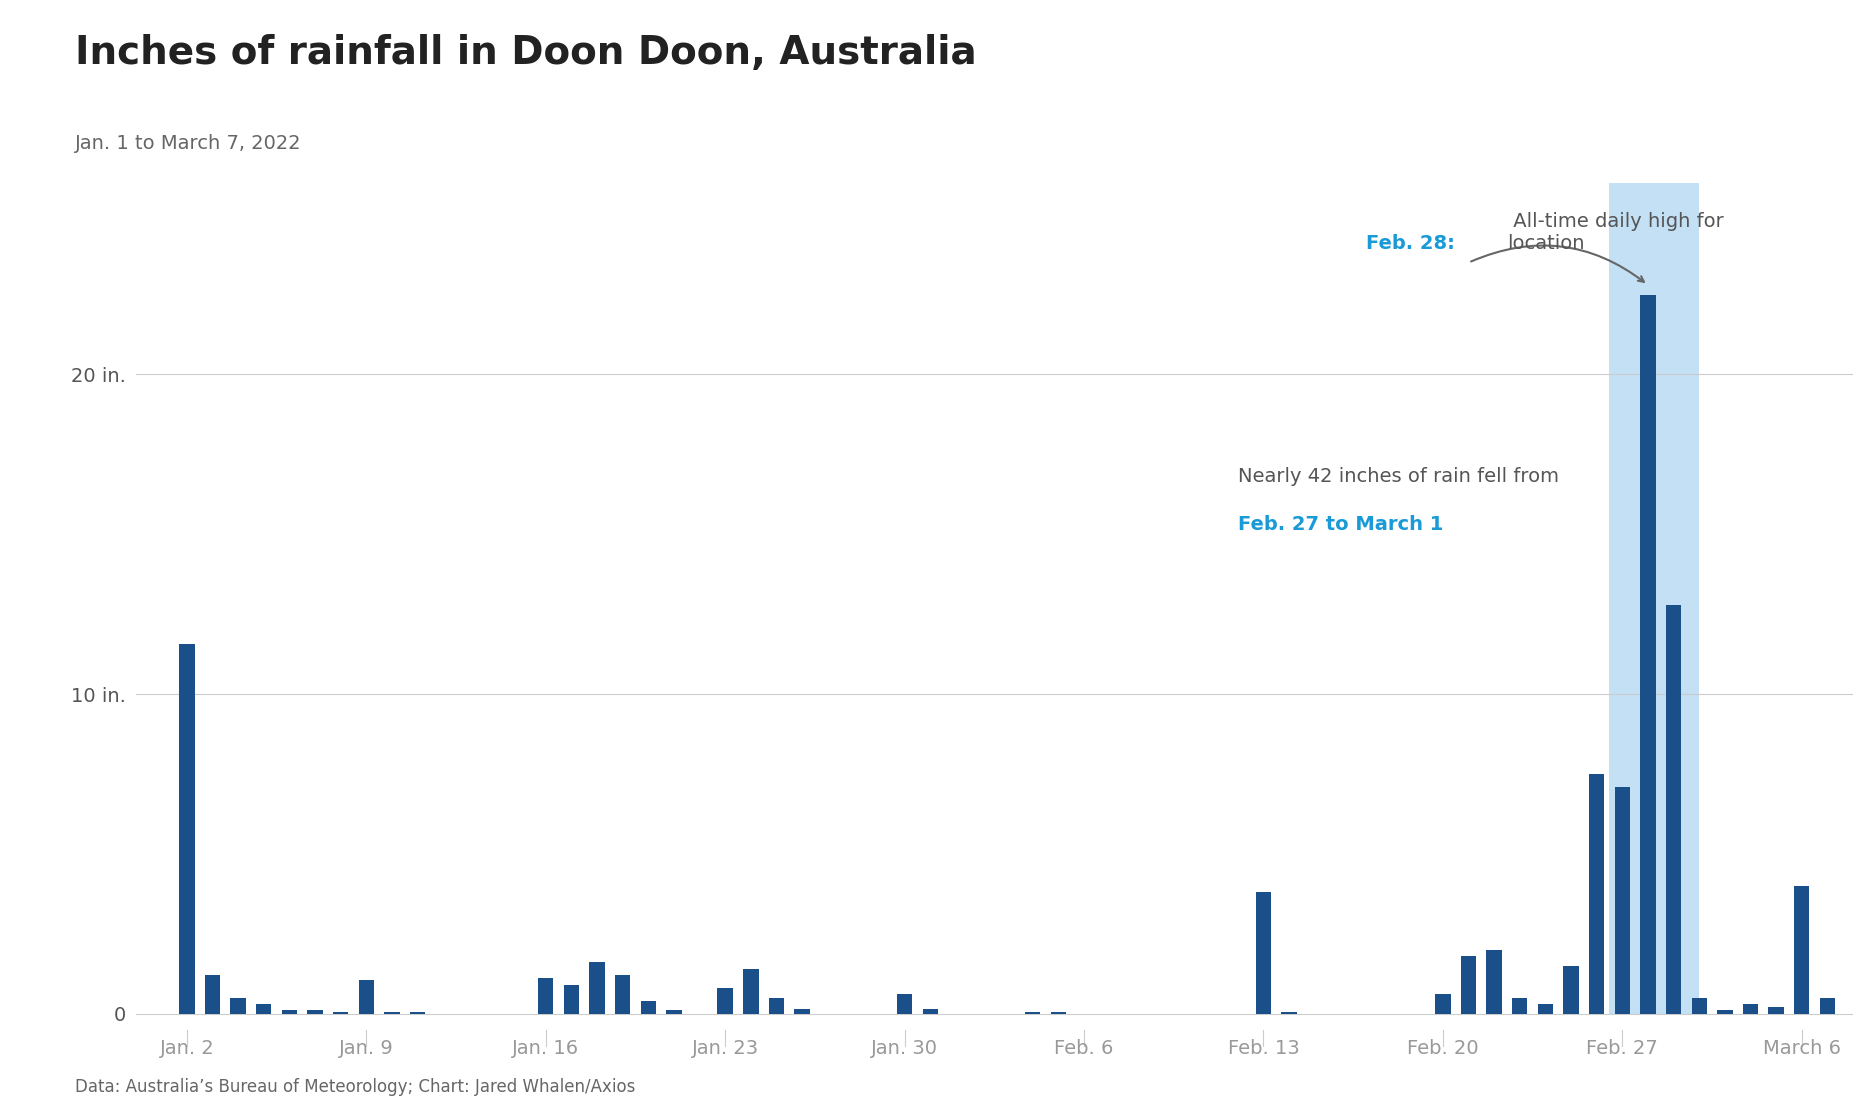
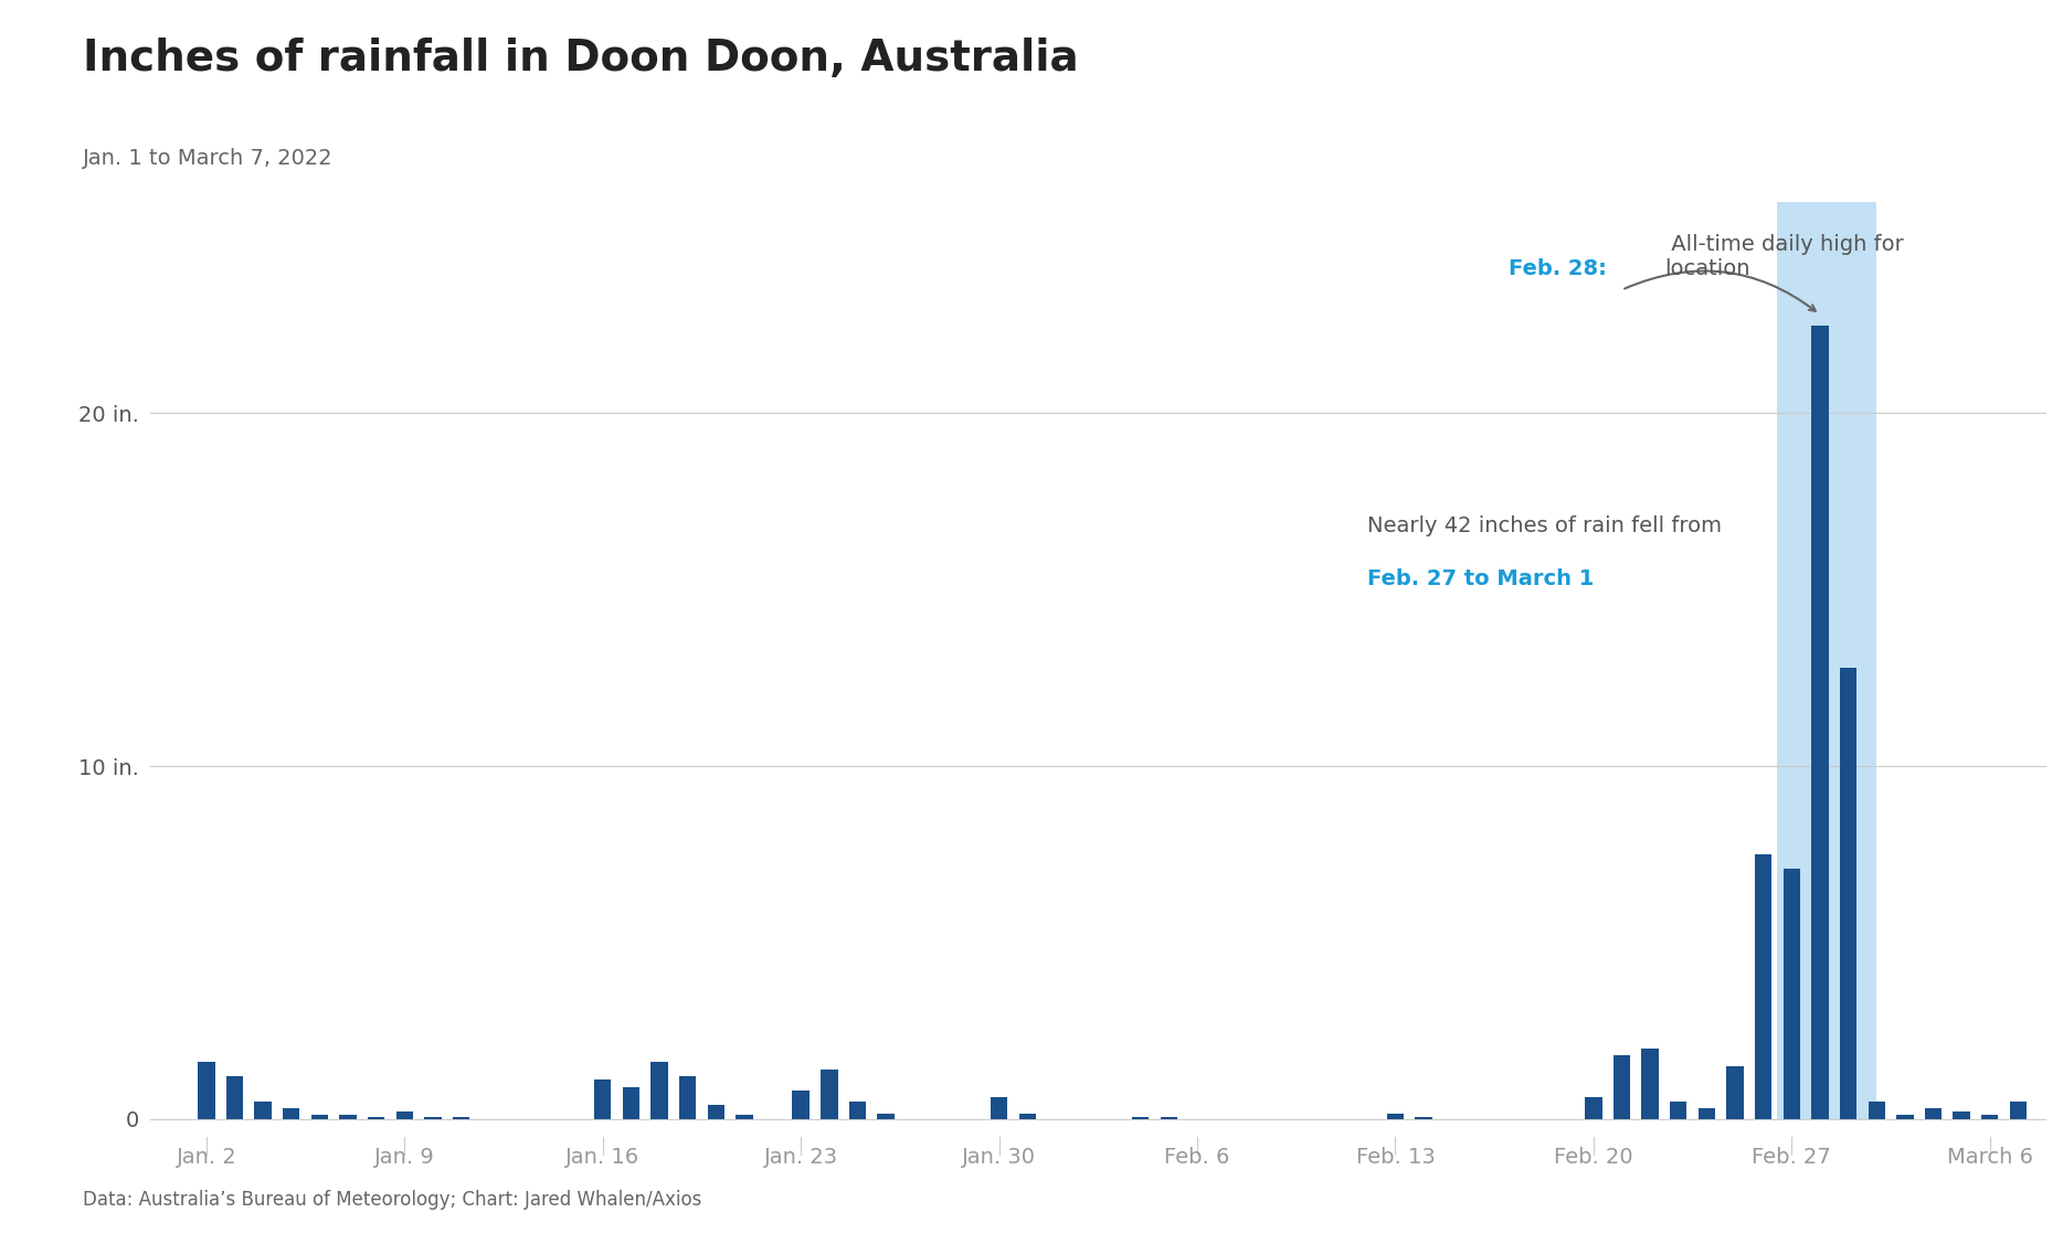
Jan. 2: 11.55 in. -> 1.60 in.
Jan. 9: 1.05 in. -> 0.20 in.
Feb. 13: 3.80 in. -> 0.15 in.
March 6: 4.00 in. -> 0.10 in.
